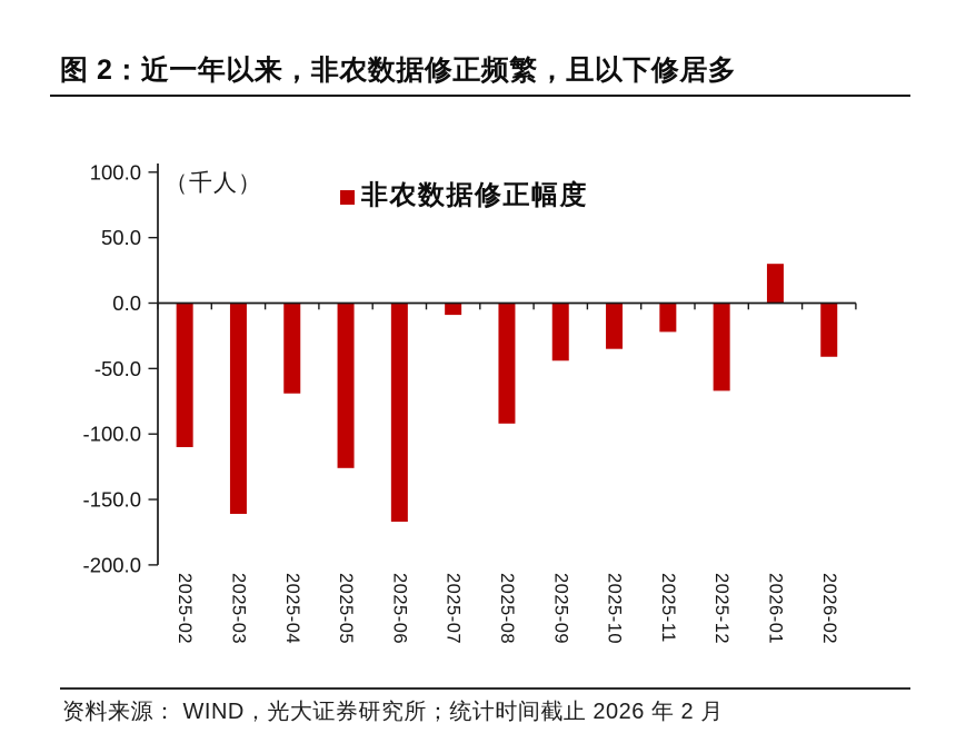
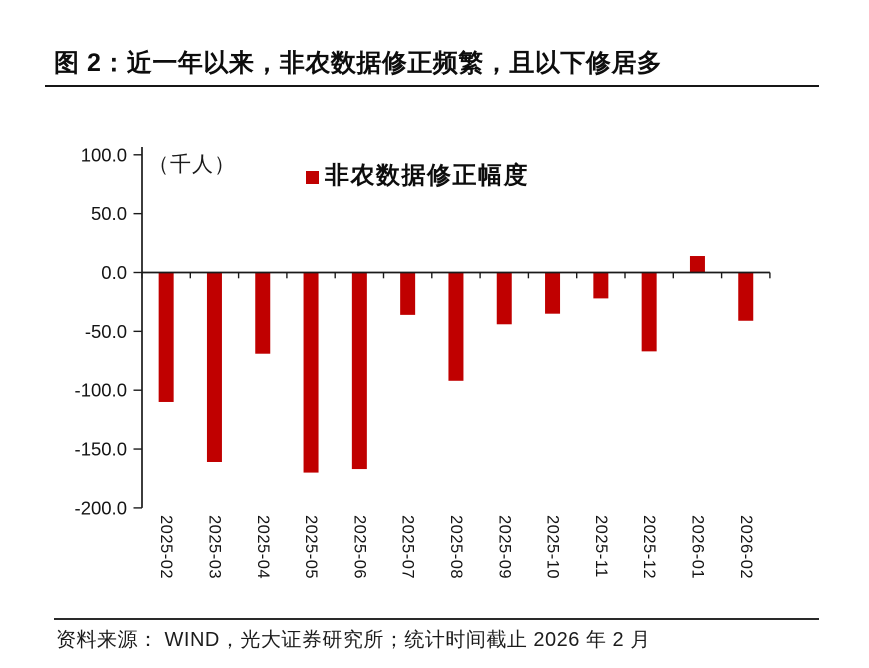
2025-05: -126 -> -170
2025-07: -9 -> -36
2026-01: 30 -> 14
